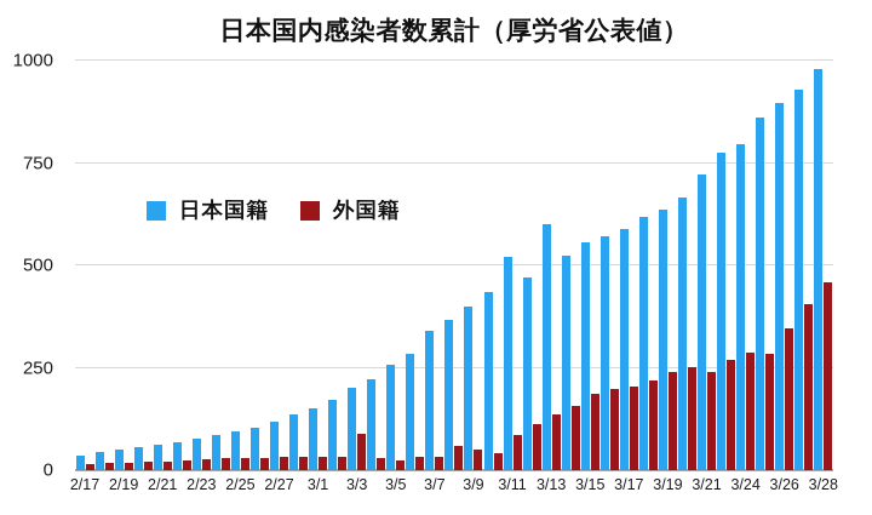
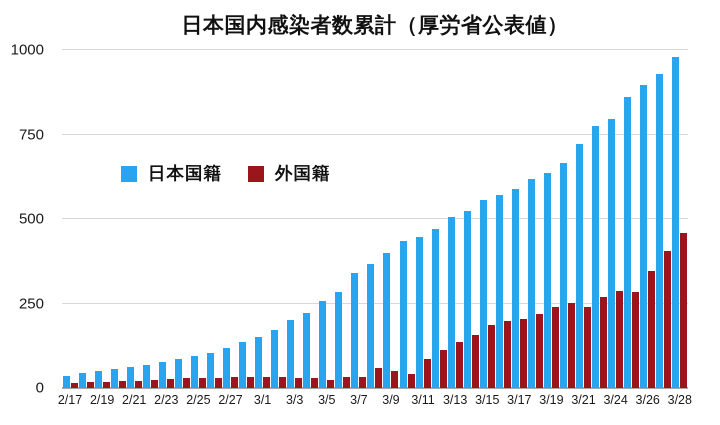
外国籍/3/3: 90 -> 30
日本国籍/3/11: 520 -> 450
日本国籍/3/13: 600 -> 510
